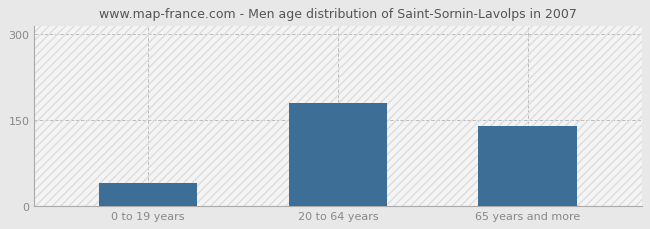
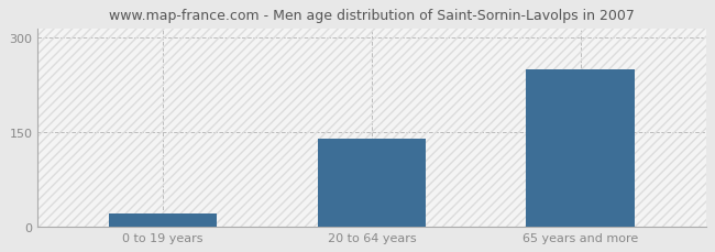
0 to 19 years: 40 -> 20
20 to 64 years: 180 -> 140
65 years and more: 140 -> 250
